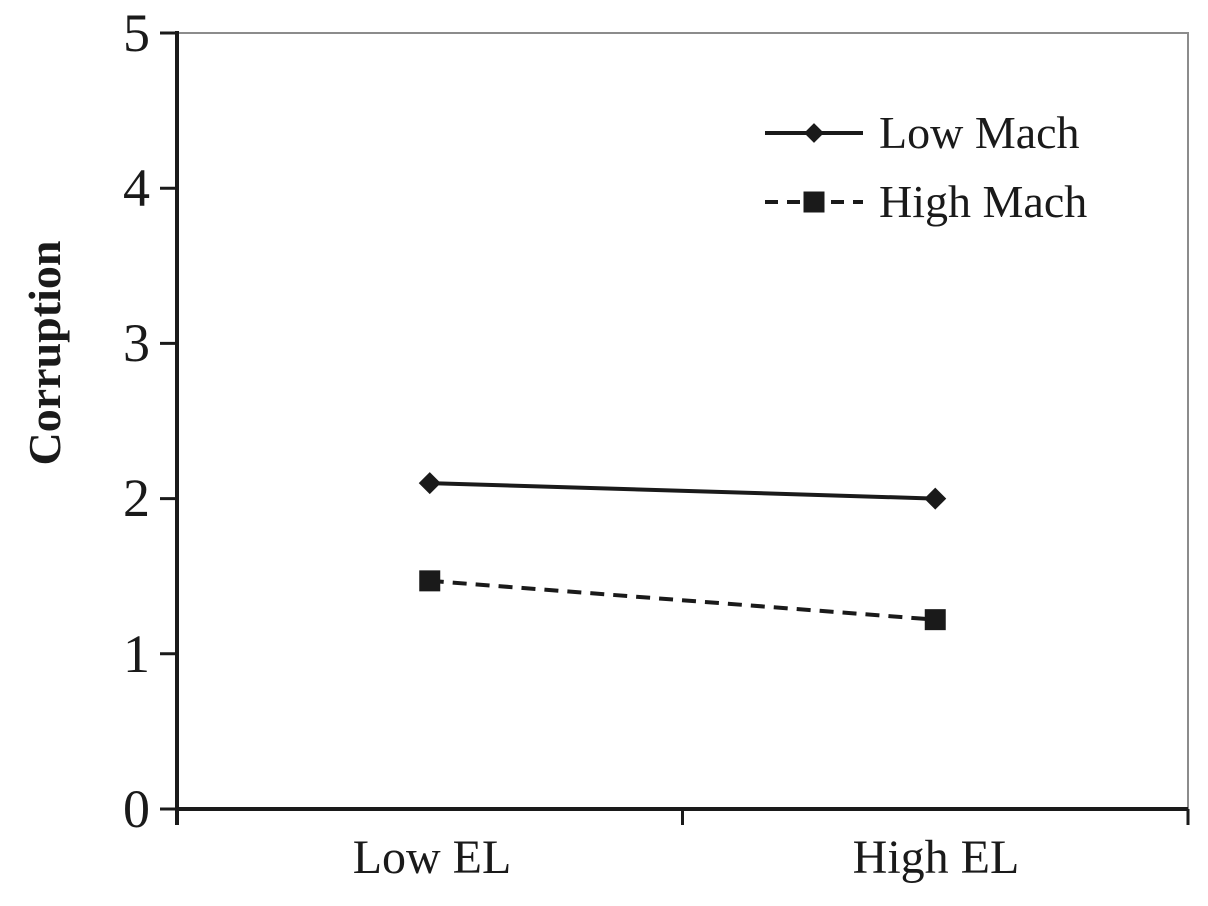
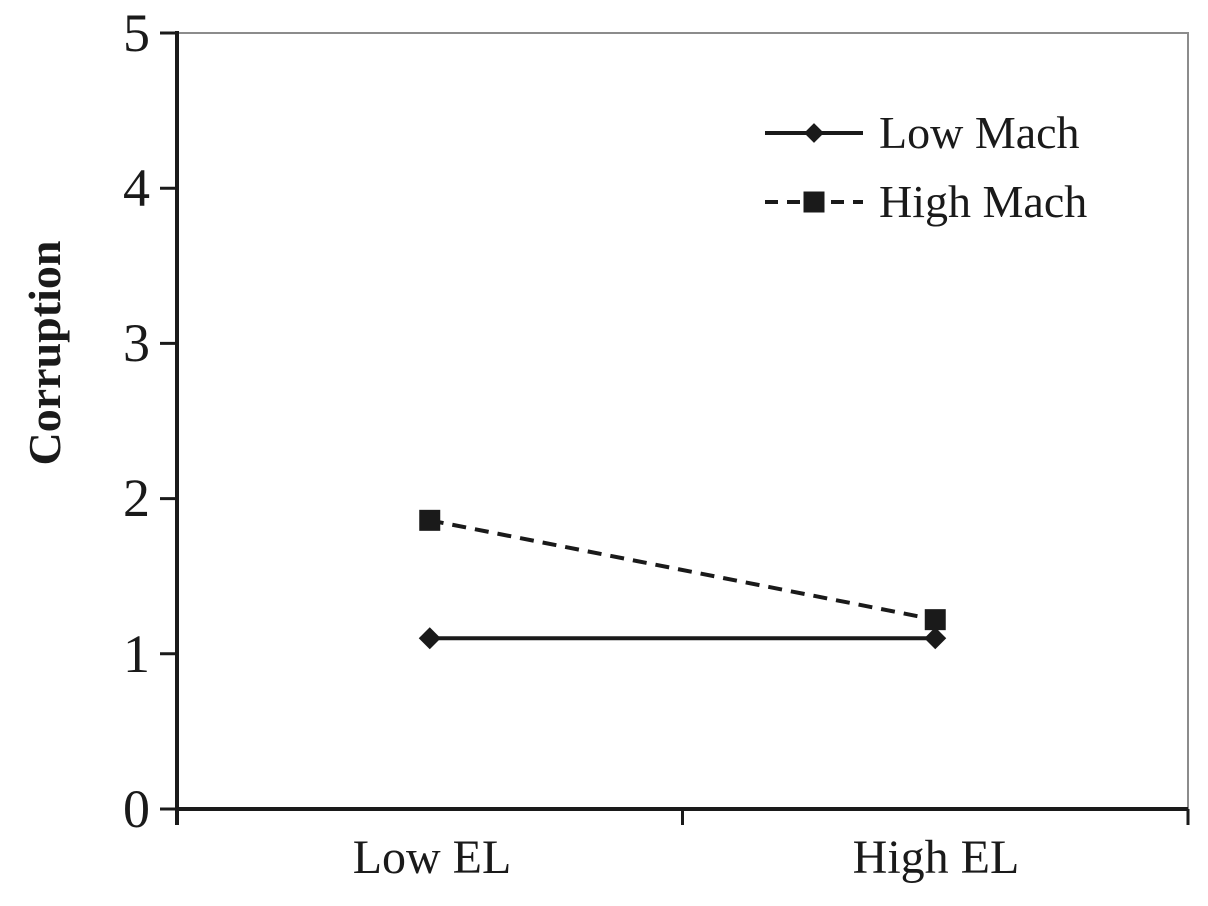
Low Mach/Low EL: 2.1 -> 1.1
High Mach/Low EL: 1.47 -> 1.86
Low Mach/High EL: 2.0 -> 1.1
